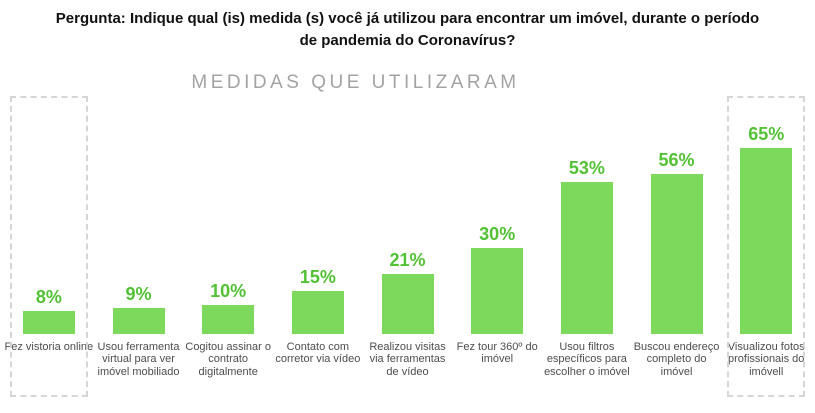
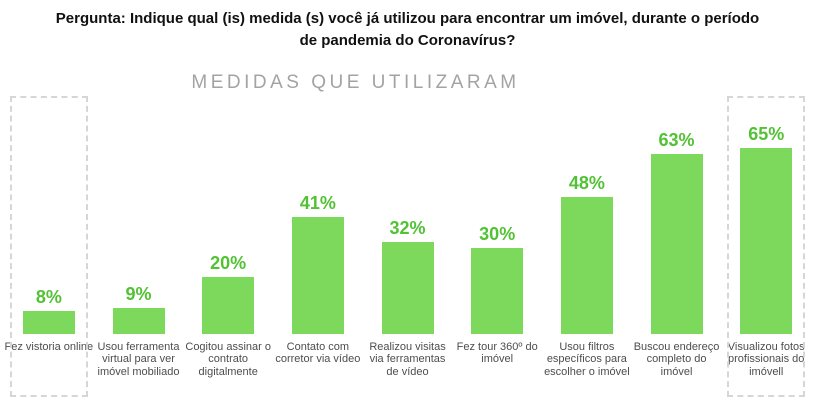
Cogitou assinar o contrato digitalmente: 10% -> 20%
Contato com corretor via vídeo: 15% -> 41%
Realizou visitas via ferramentas de vídeo: 21% -> 32%
Usou filtros específicos para escolher o imóvel: 53% -> 48%
Buscou endereço completo do imóvel: 56% -> 63%
